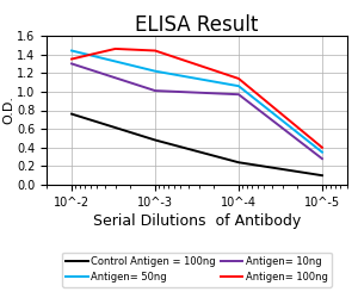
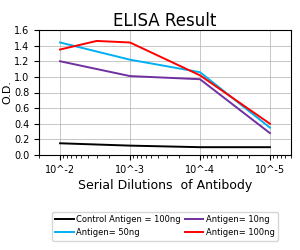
Control Antigen = 100ng/10^-2: 0.76 -> 0.15
Antigen= 10ng/10^-2: 1.30 -> 1.20
Control Antigen = 100ng/10^-3: 0.48 -> 0.12
Control Antigen = 100ng/10^-4: 0.24 -> 0.10
Antigen= 100ng/10^-4: 1.14 -> 1.02
